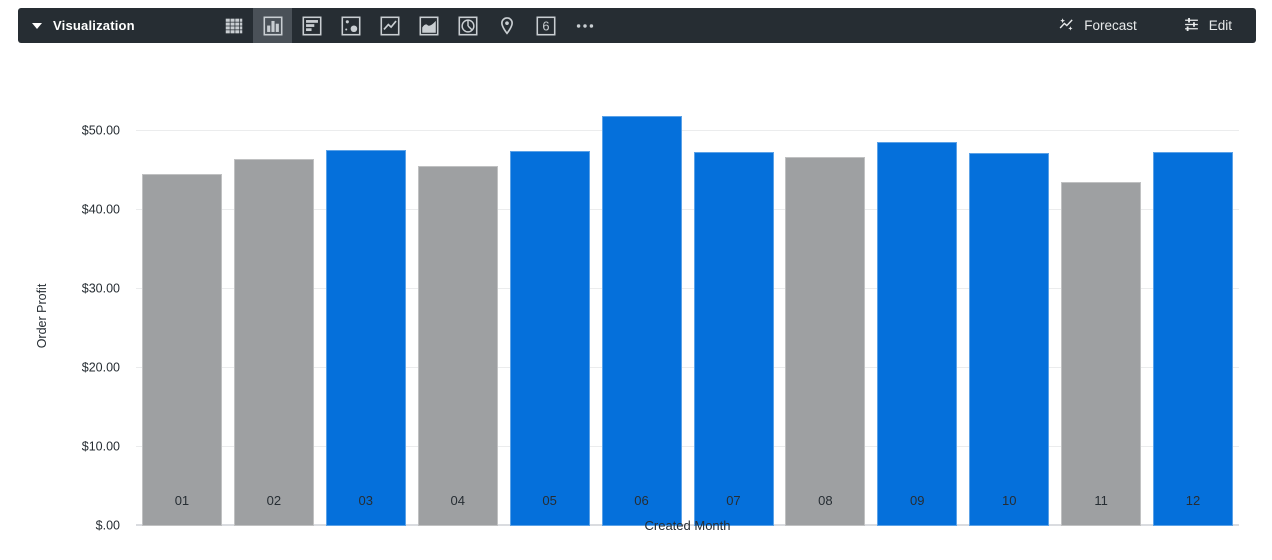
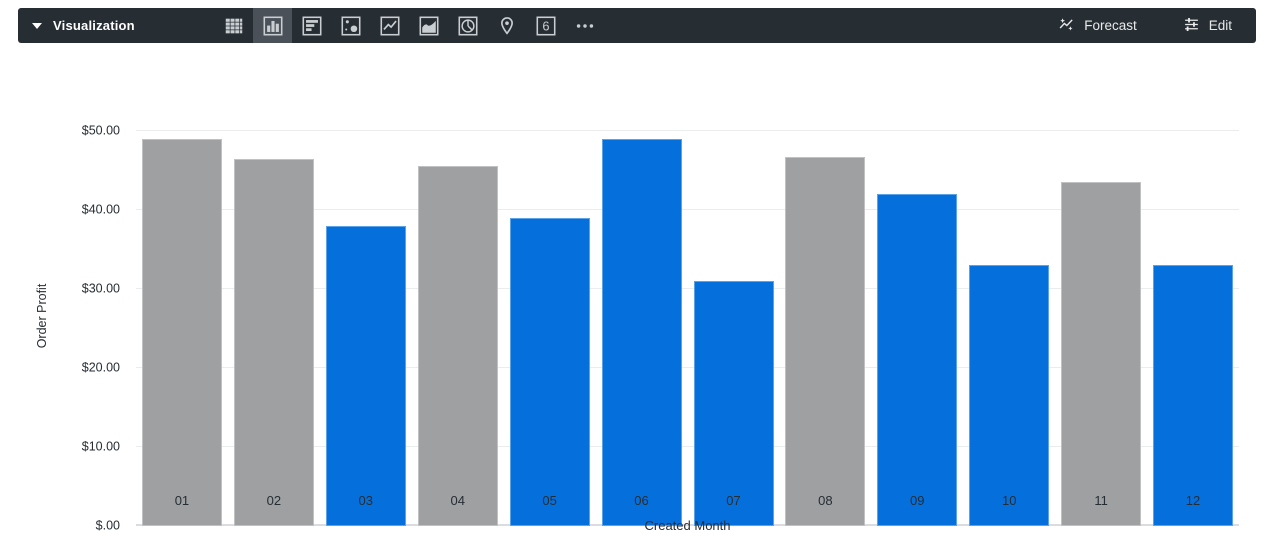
01: $45 -> $49
03: $48 -> $38
05: $48 -> $39
06: $52 -> $49
07: $47 -> $31
09: $49 -> $42
10: $47 -> $33
12: $47 -> $33
